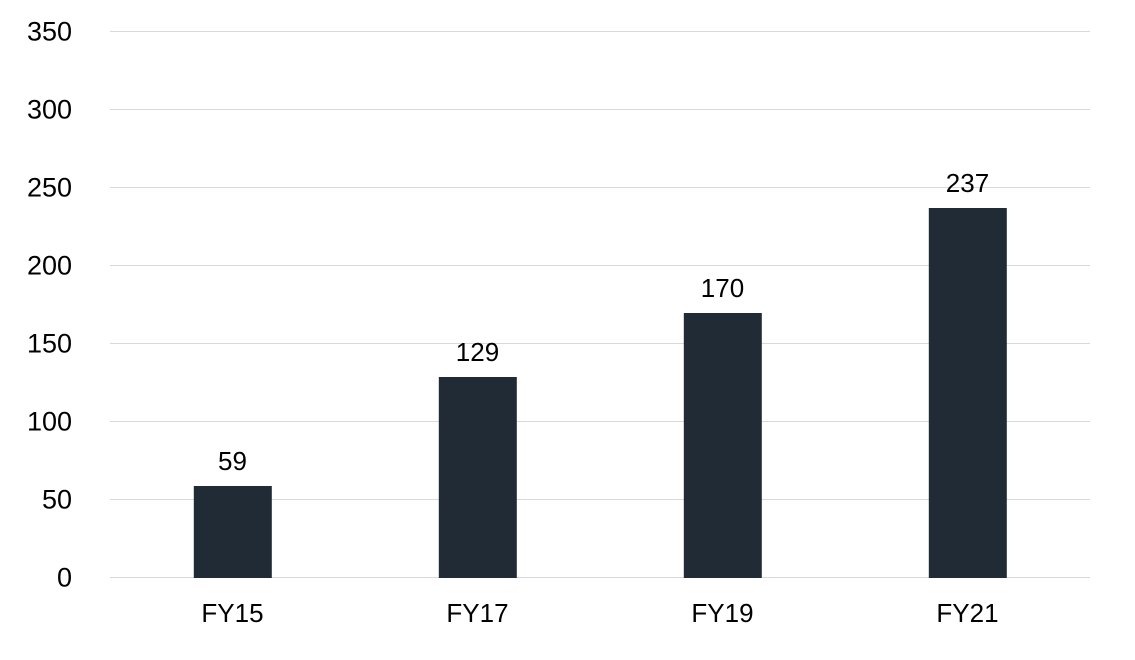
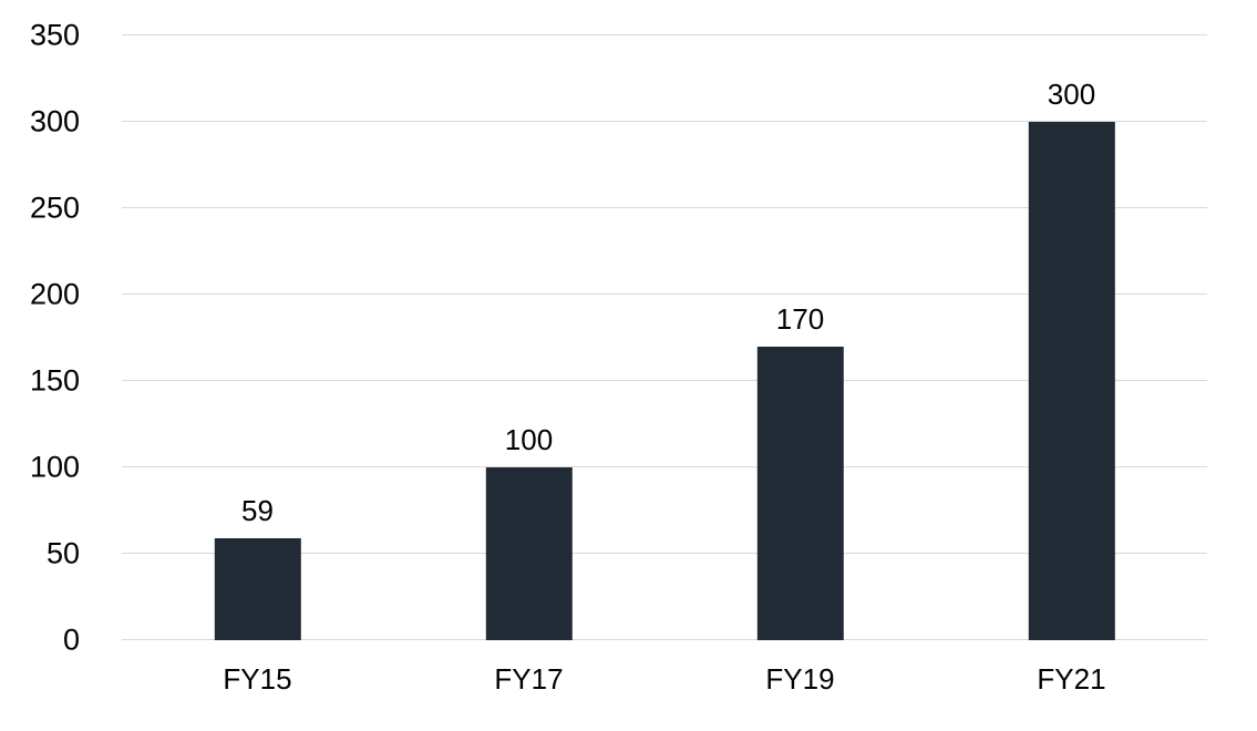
FY17: 129 -> 100
FY21: 237 -> 300
